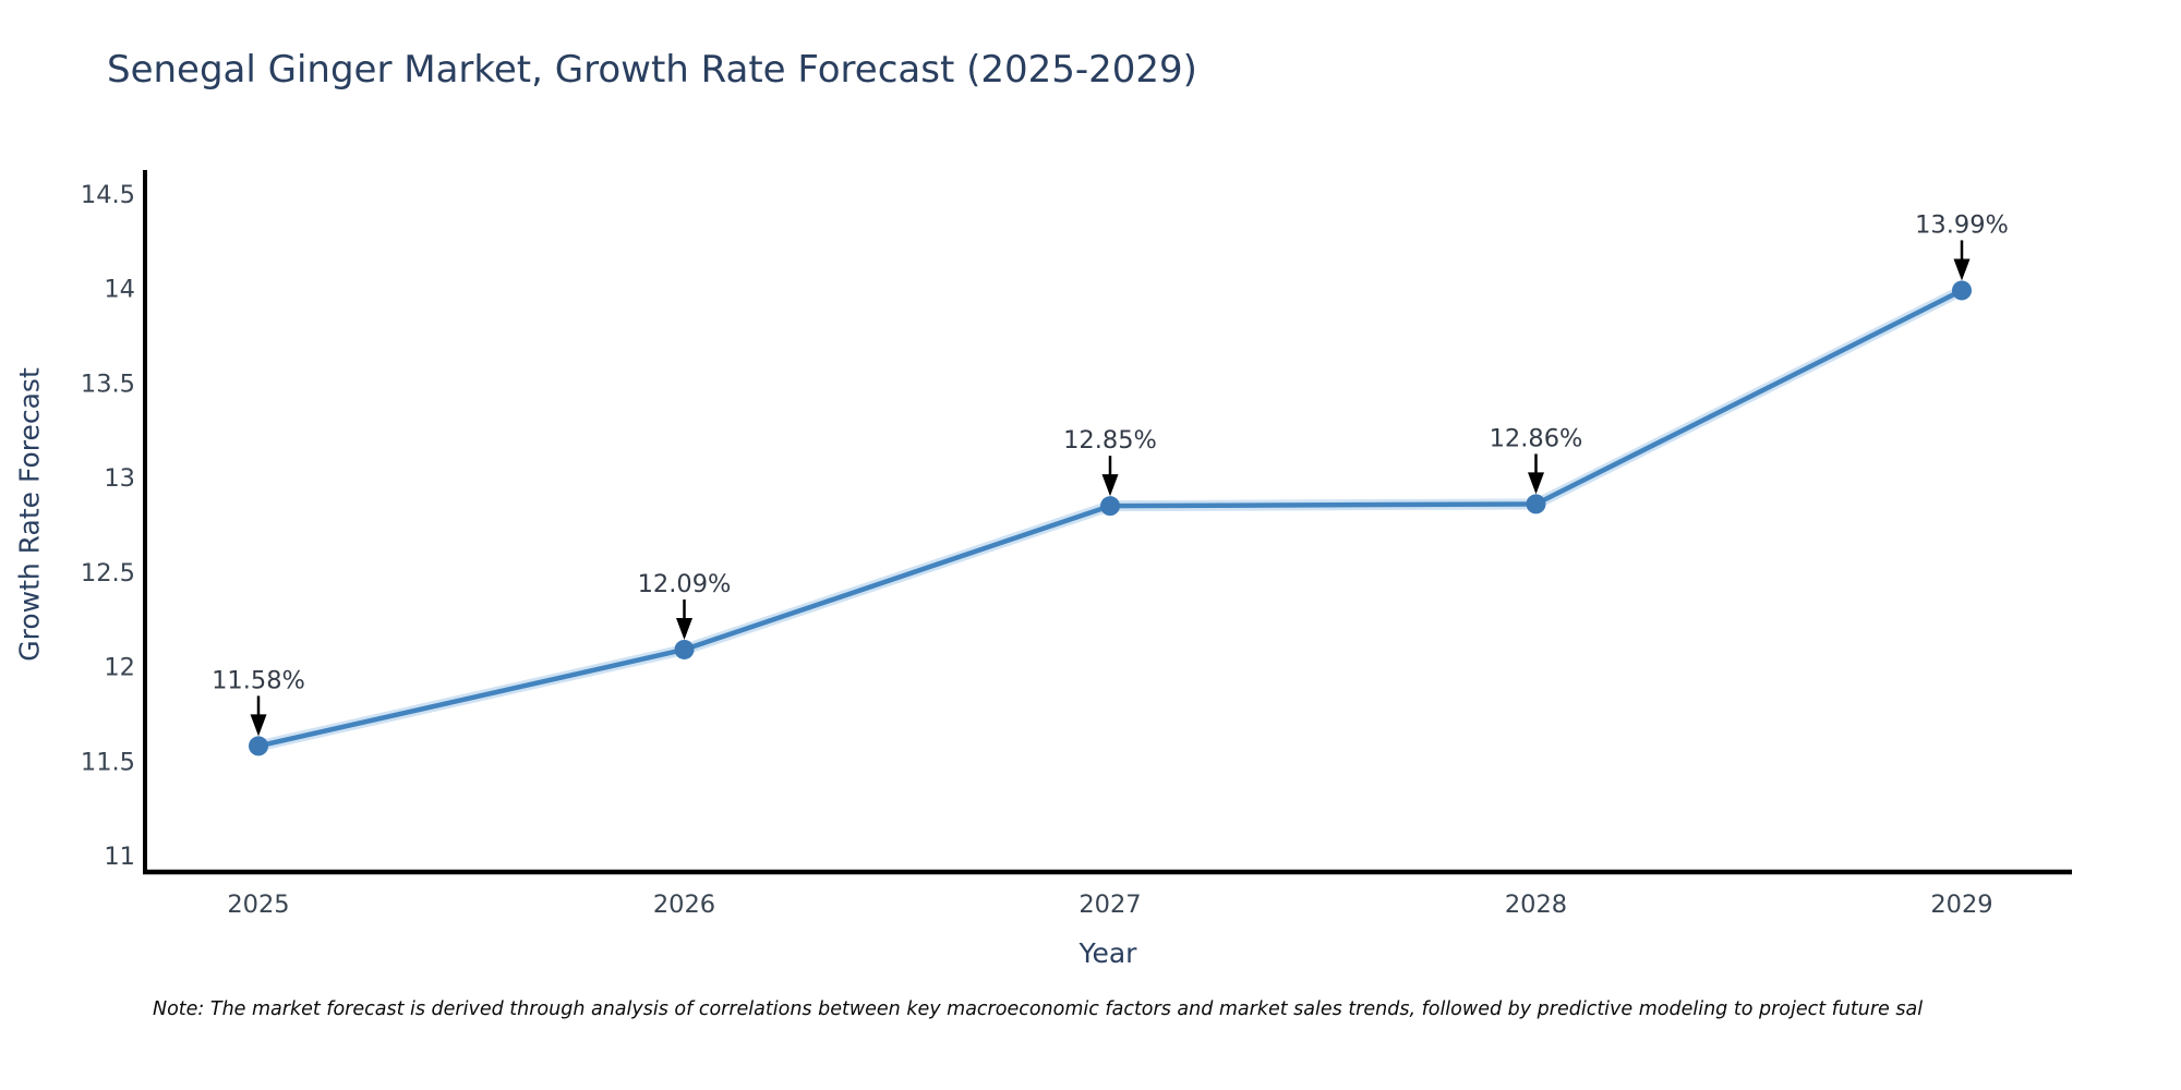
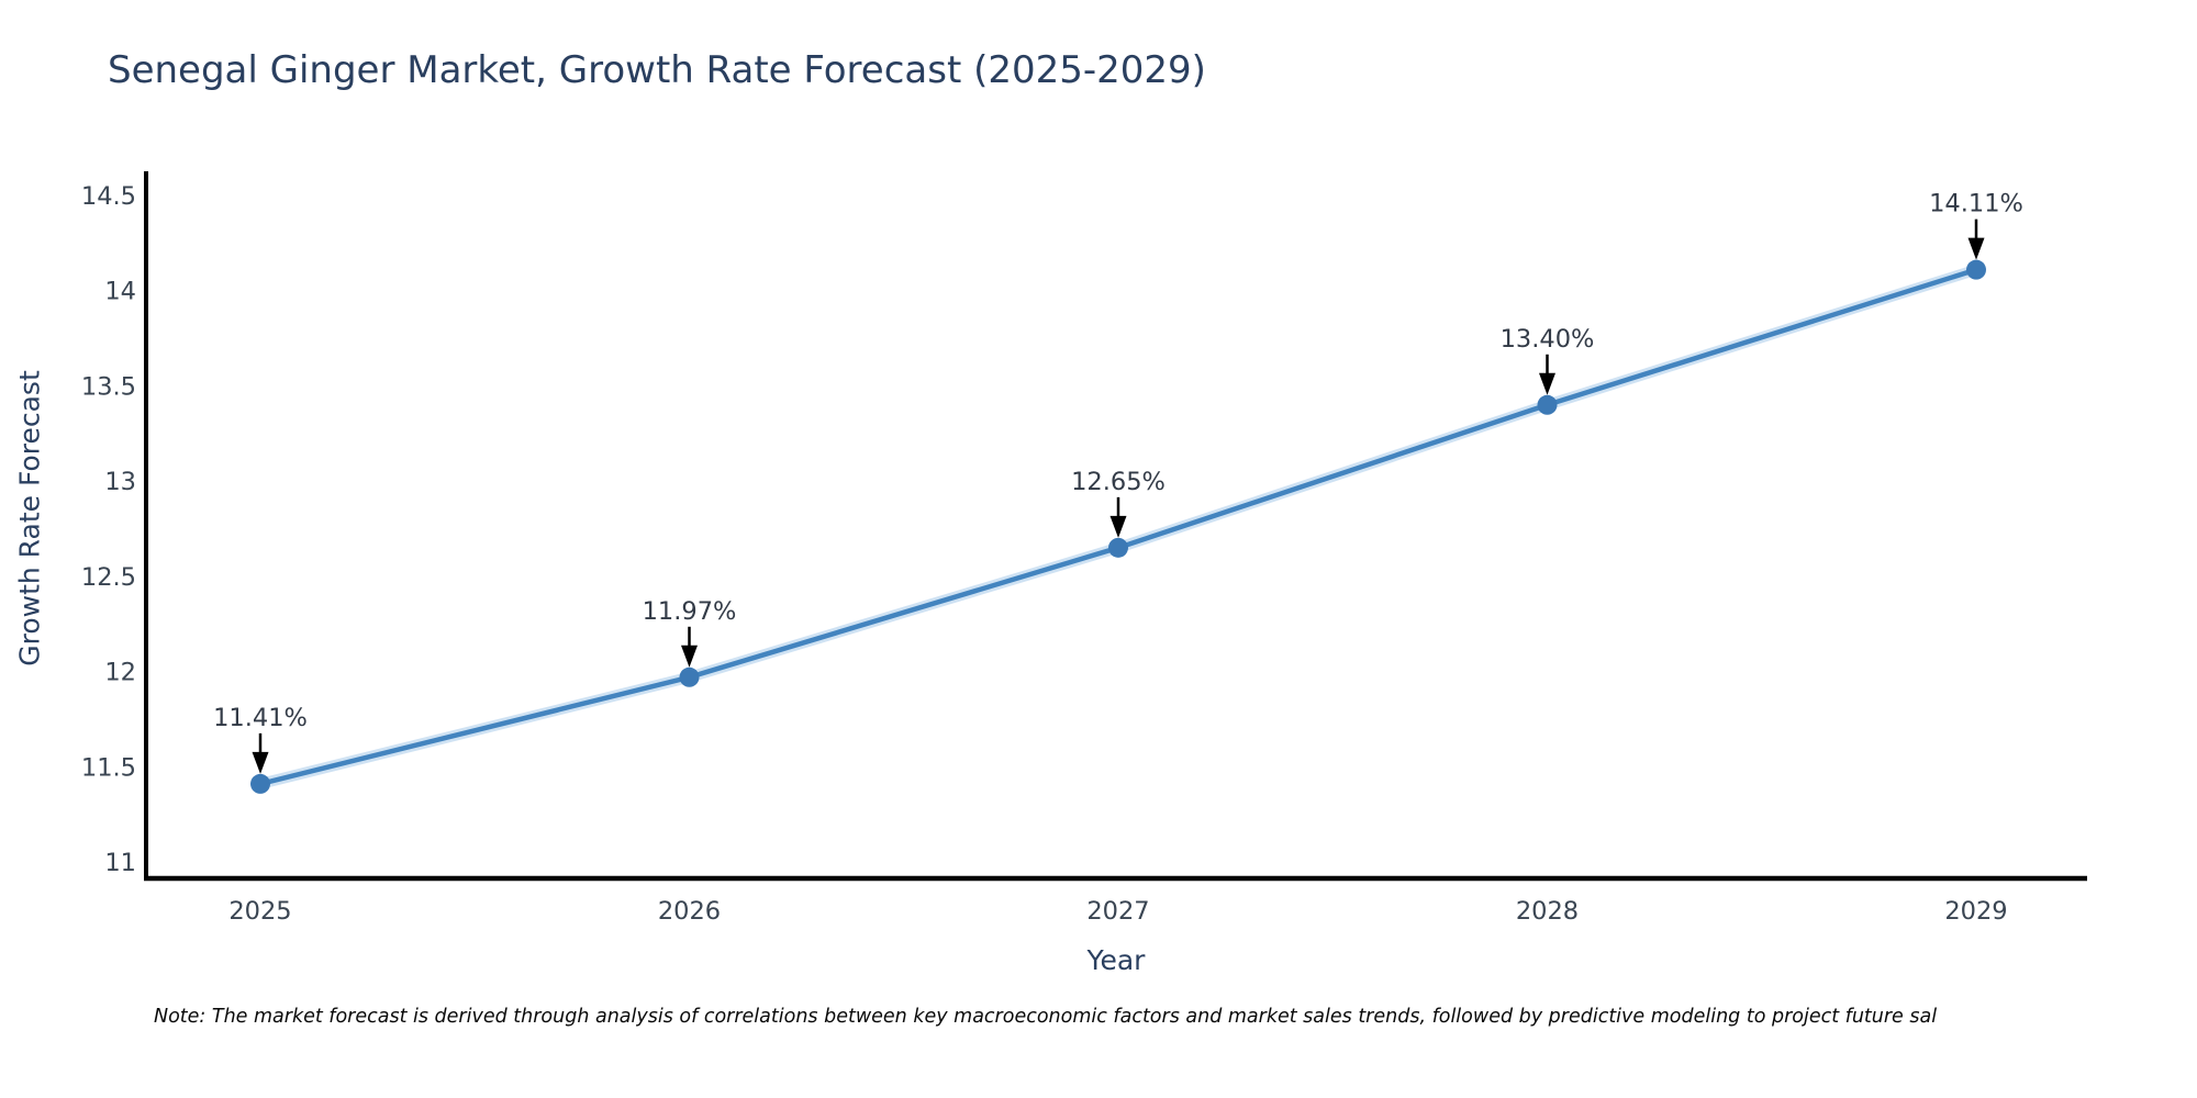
2025: 11.58% -> 11.41%
2026: 12.09% -> 11.97%
2027: 12.85% -> 12.65%
2028: 12.86% -> 13.40%
2029: 13.99% -> 14.11%
